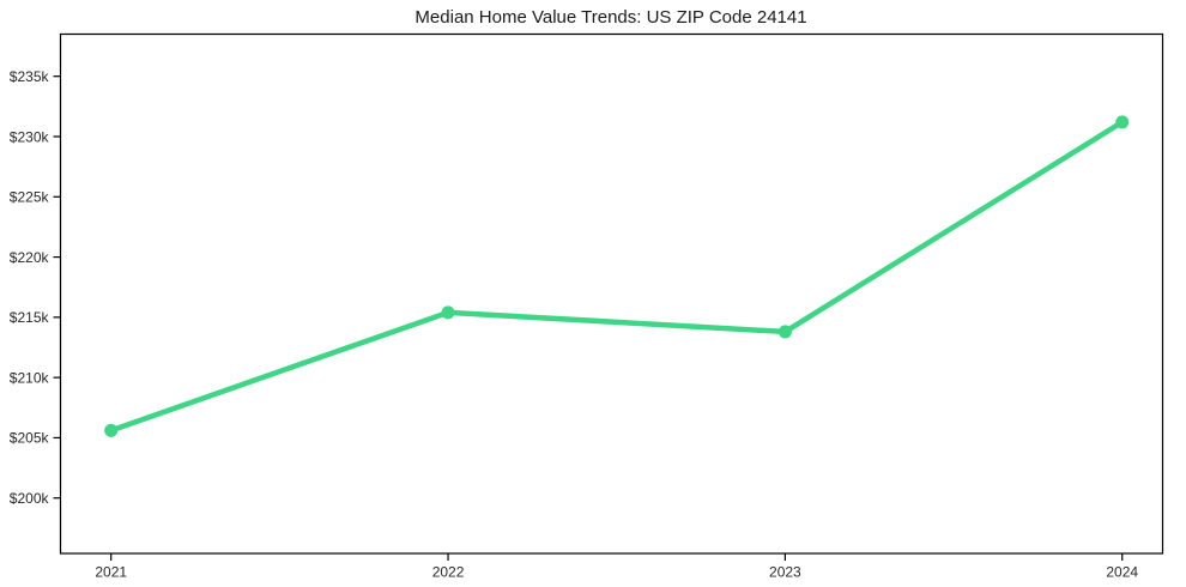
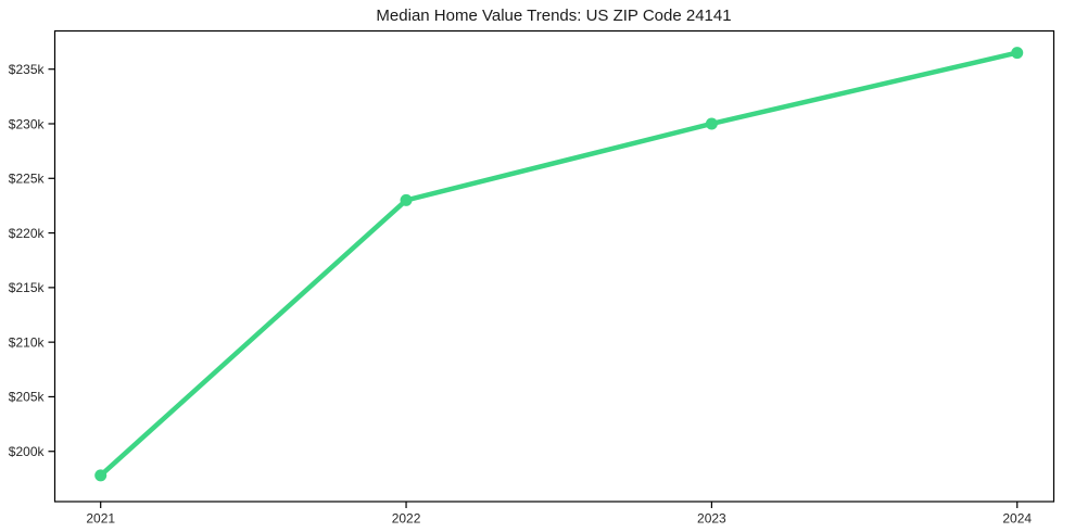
2021: $205.6k -> $197.8k
2022: $215.4k -> $223.0k
2023: $213.8k -> $230.0k
2024: $231.2k -> $236.5k
